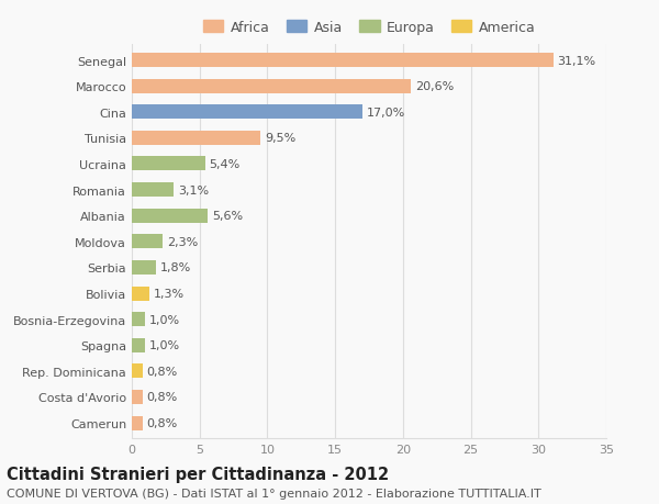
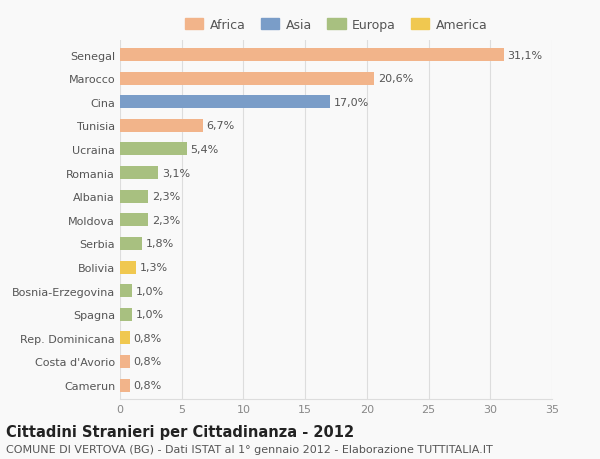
Tunisia: 9,5% -> 6,7%
Albania: 5,6% -> 2,3%
